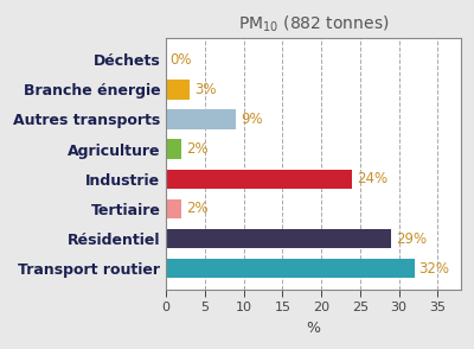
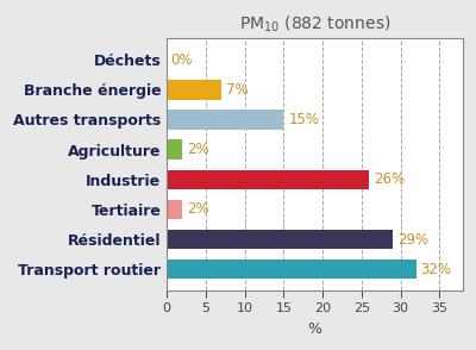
Branche énergie: 3% -> 7%
Autres transports: 9% -> 15%
Industrie: 24% -> 26%
